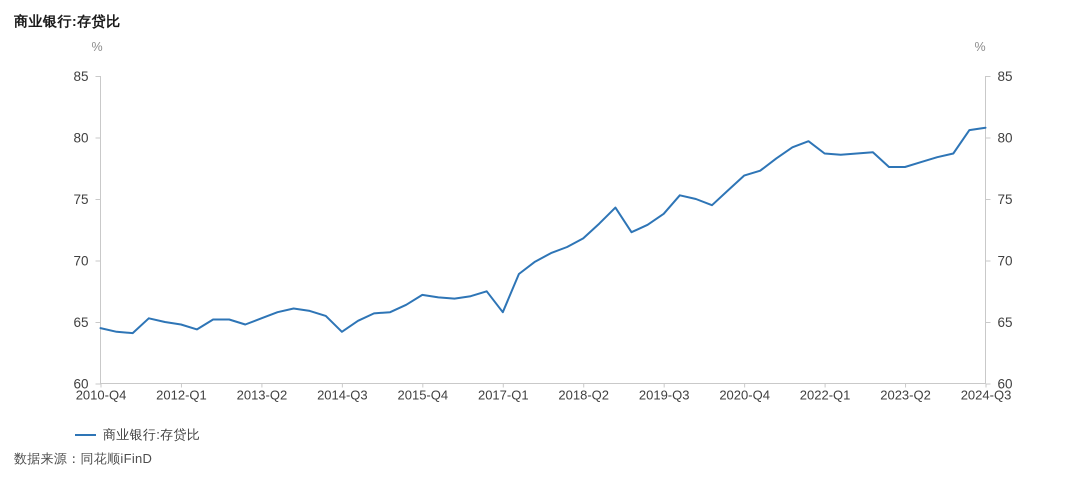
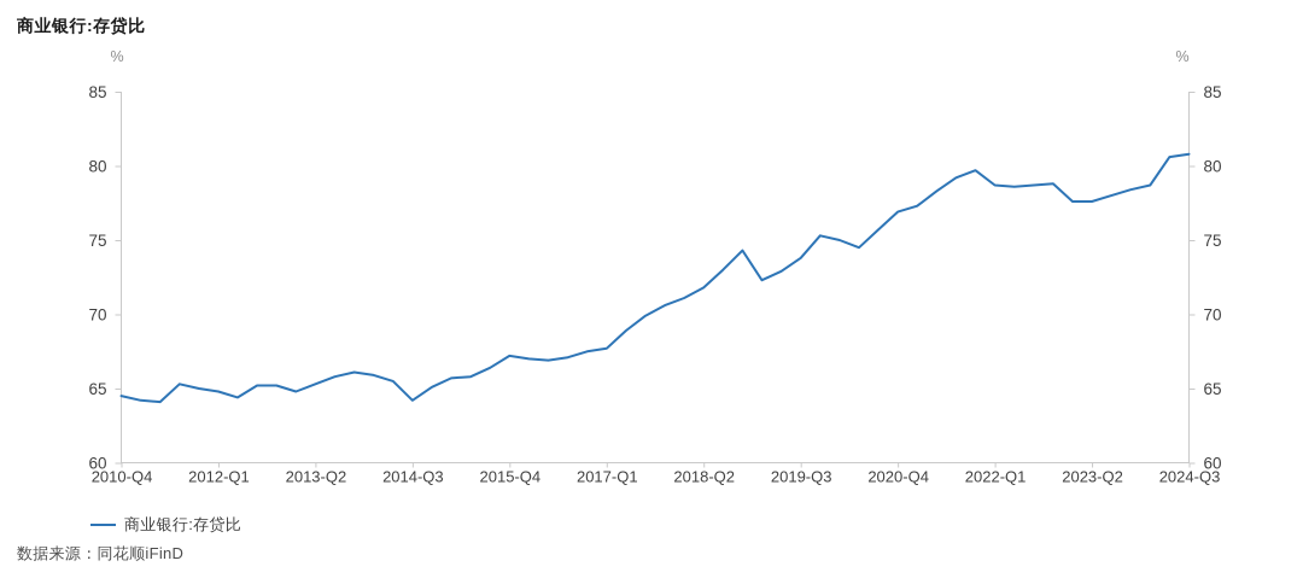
2017-Q1: 65.8 -> 67.7
